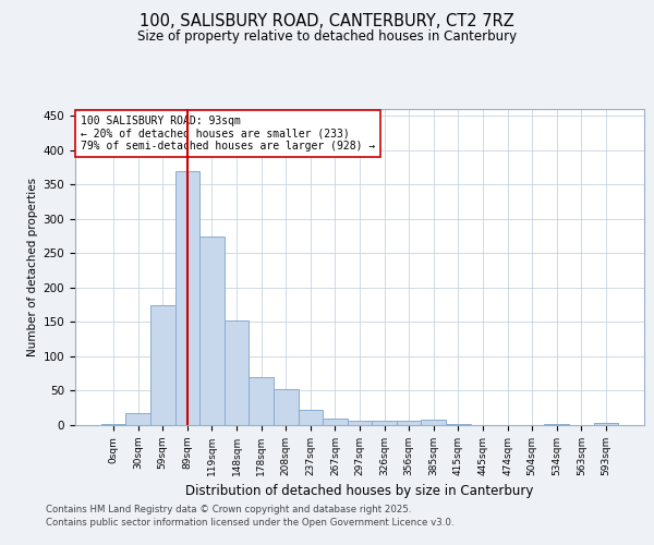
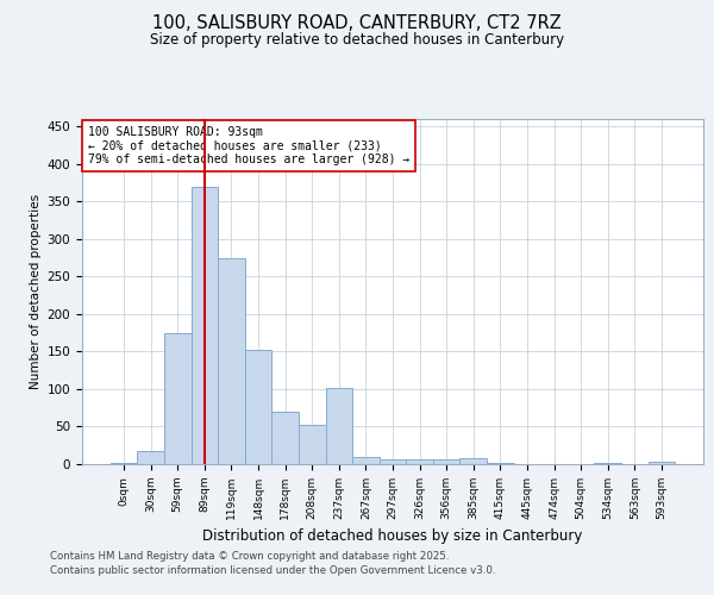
237sqm: 23 -> 102
